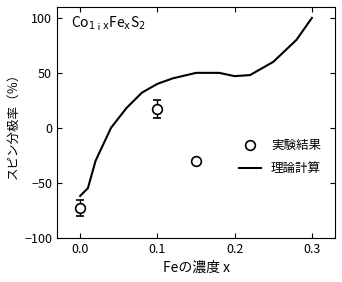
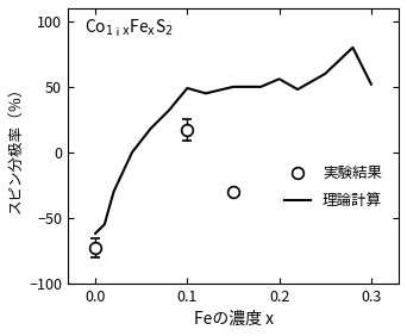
0.1: 40 -> 49
0.2: 47 -> 56
0.3: 100 -> 52
